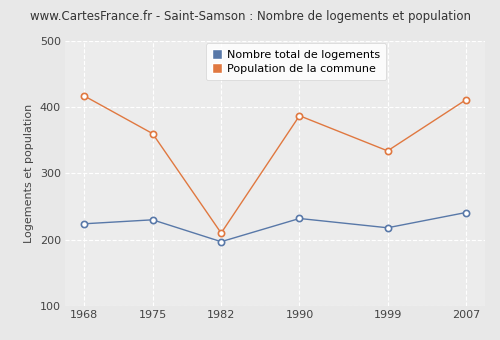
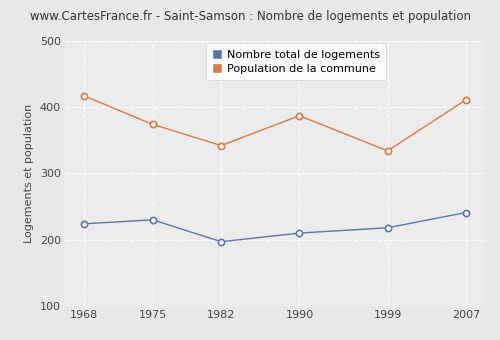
Population de la commune/1975: 360 -> 374
Population de la commune/1982: 210 -> 342
Nombre total de logements/1990: 232 -> 210
